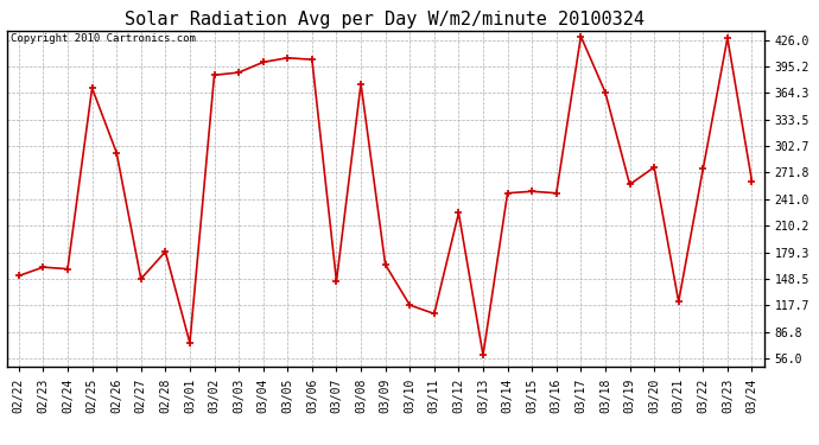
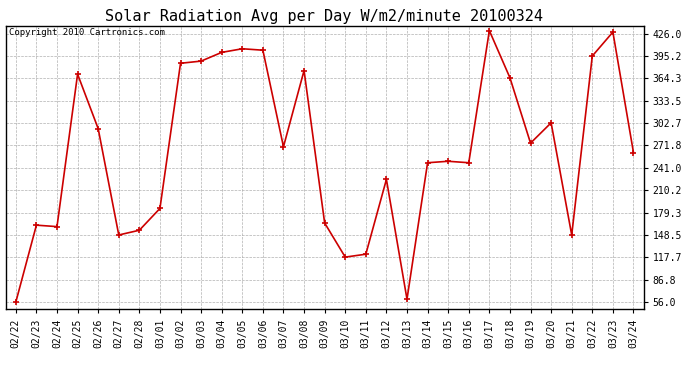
02/22: 152 -> 56
02/28: 180 -> 155
03/01: 74 -> 185
03/07: 146 -> 270
03/11: 108 -> 122
03/19: 258 -> 275
03/20: 278 -> 303
03/21: 122 -> 148
03/22: 276 -> 395
